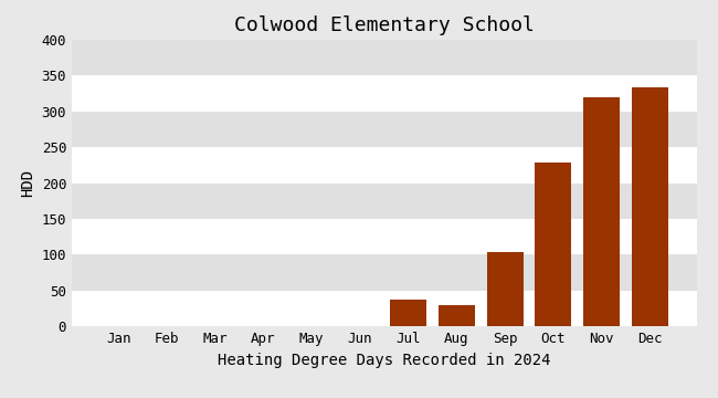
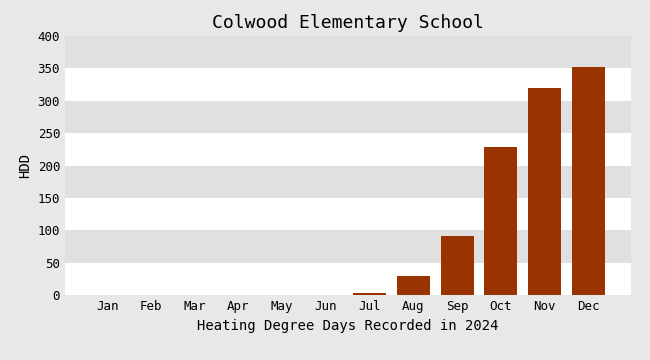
Jul: 38 -> 3
Sep: 104 -> 92
Dec: 334 -> 352
